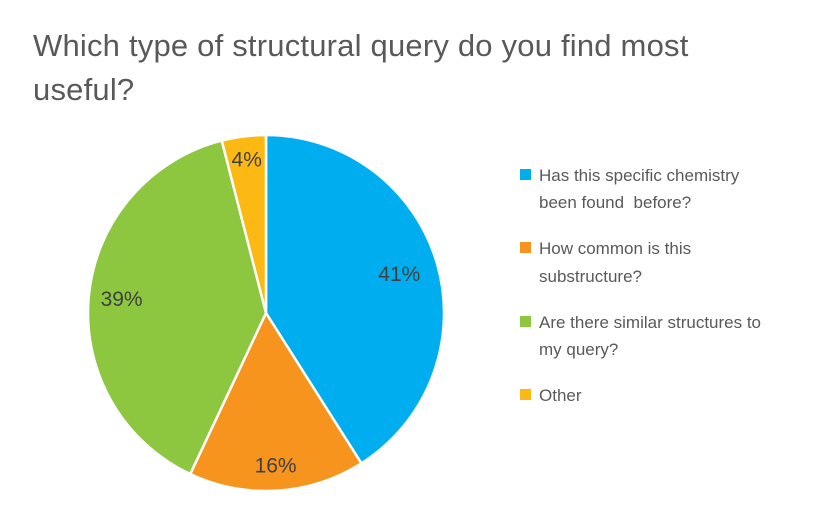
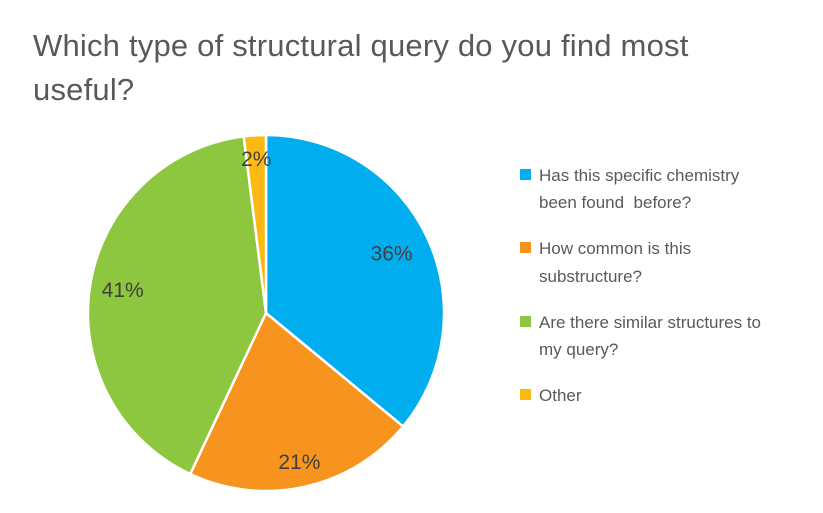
Has this specific chemistry been found before?: 41% -> 36%
How common is this substructure?: 16% -> 21%
Are there similar structures to my query?: 39% -> 41%
Other: 4% -> 2%
